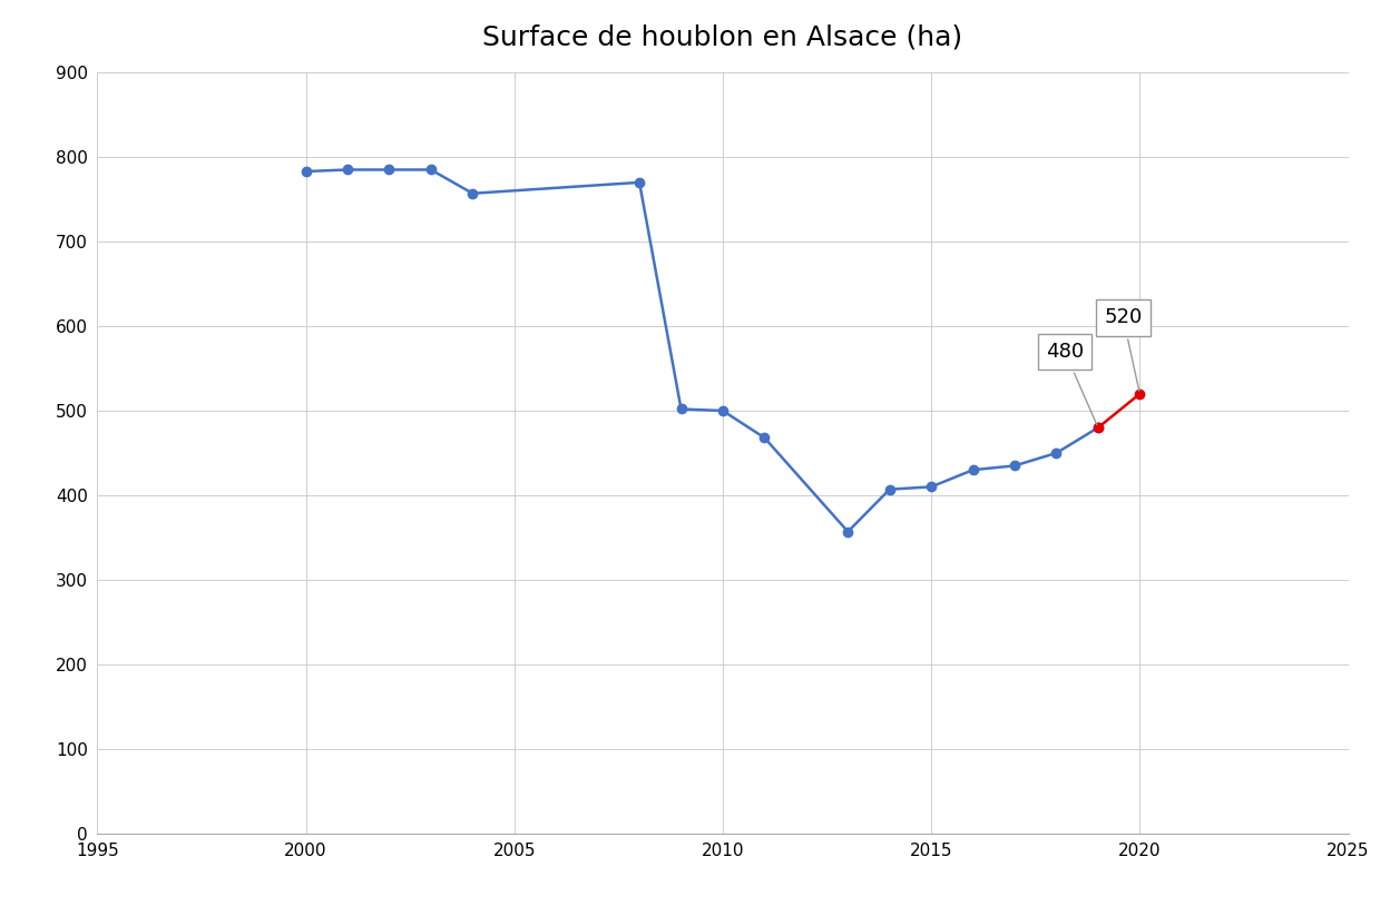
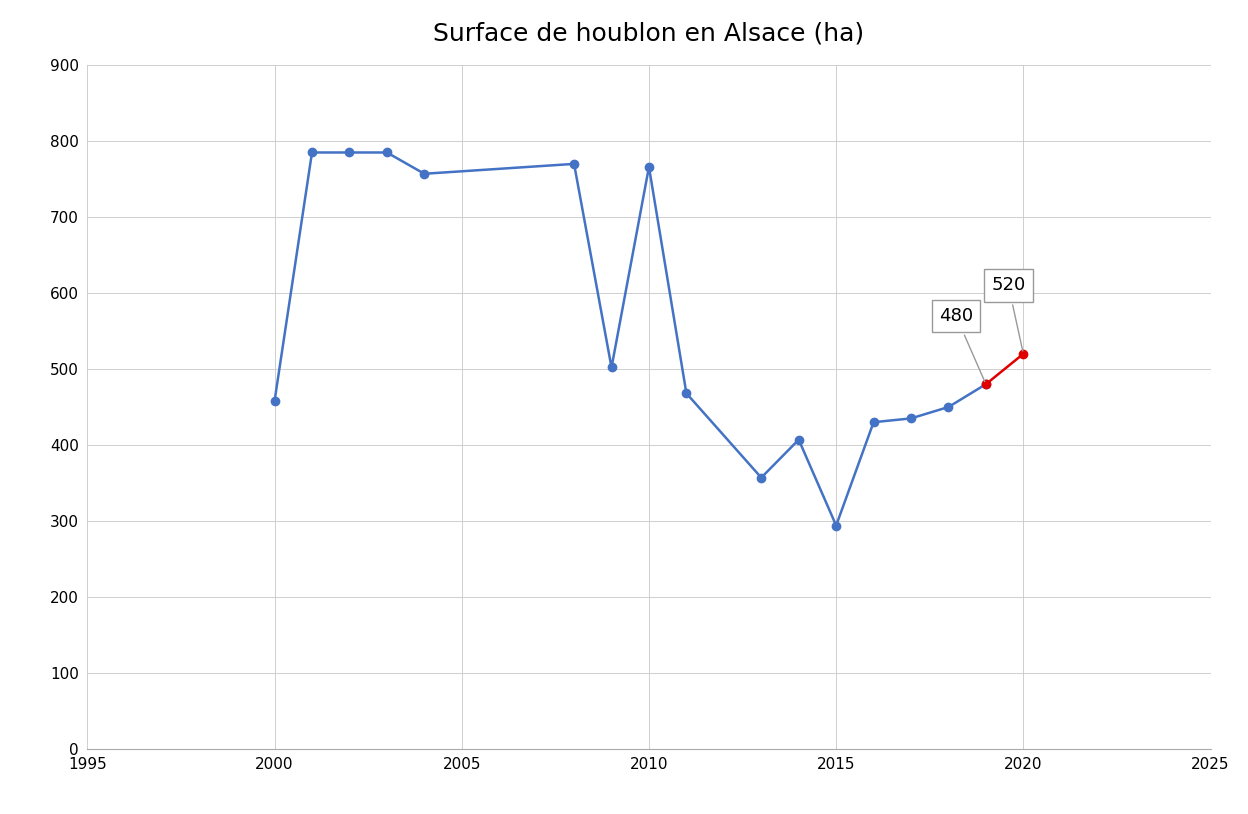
2000: 783 -> 458
2010: 500 -> 766
2015: 410 -> 294
